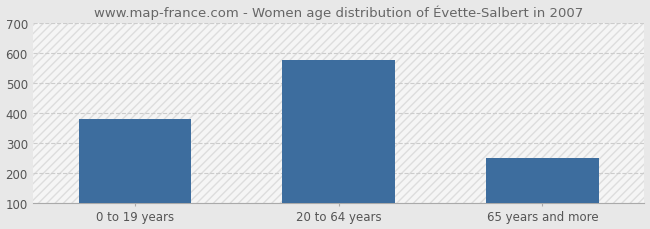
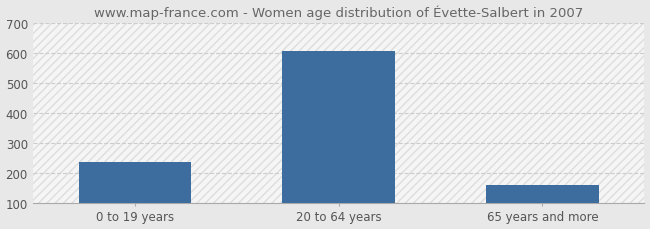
0 to 19 years: 380 -> 235
20 to 64 years: 575 -> 605
65 years and more: 250 -> 158
